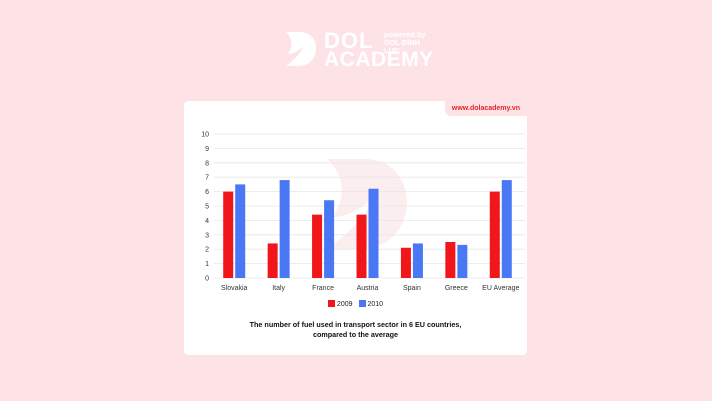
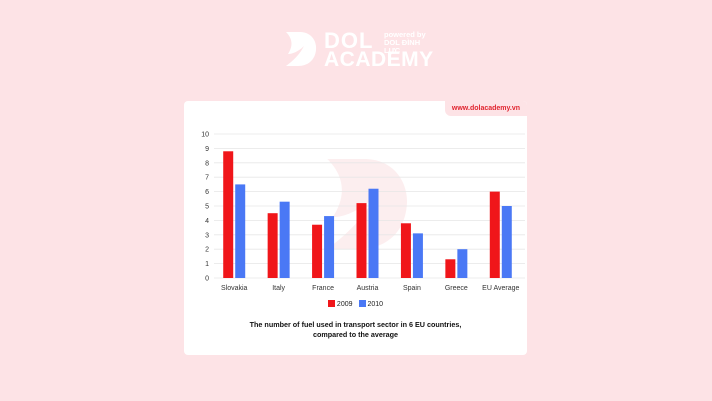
2009/Slovakia: 6.0 -> 8.8
2009/Italy: 2.4 -> 4.5
2010/Italy: 6.8 -> 5.3
2009/France: 4.4 -> 3.7
2010/France: 5.4 -> 4.3
2009/Austria: 4.4 -> 5.2
2009/Spain: 2.1 -> 3.8
2010/Spain: 2.4 -> 3.1
2009/Greece: 2.5 -> 1.3
2010/Greece: 2.3 -> 2.0
2010/EU Average: 6.8 -> 5.0
